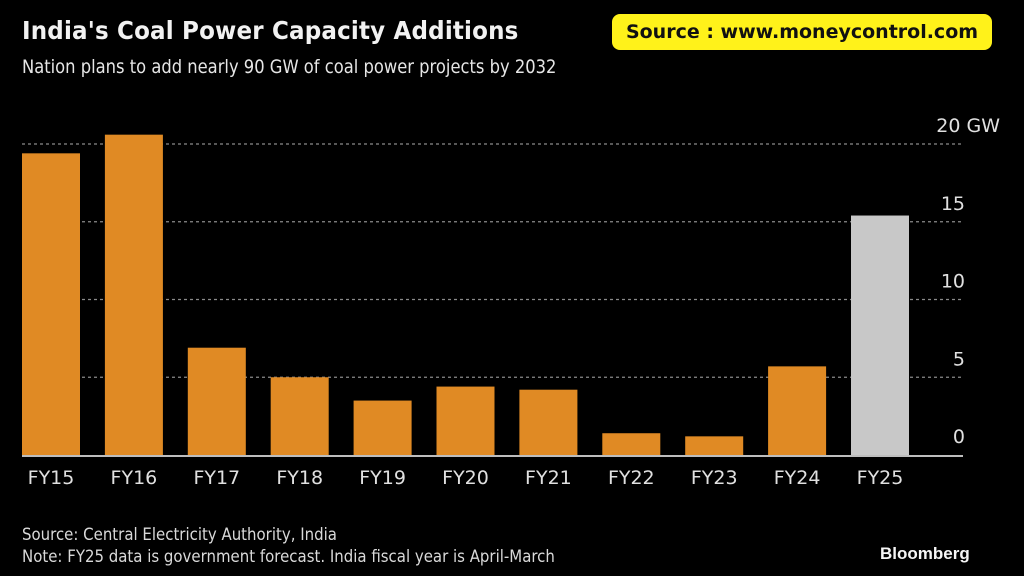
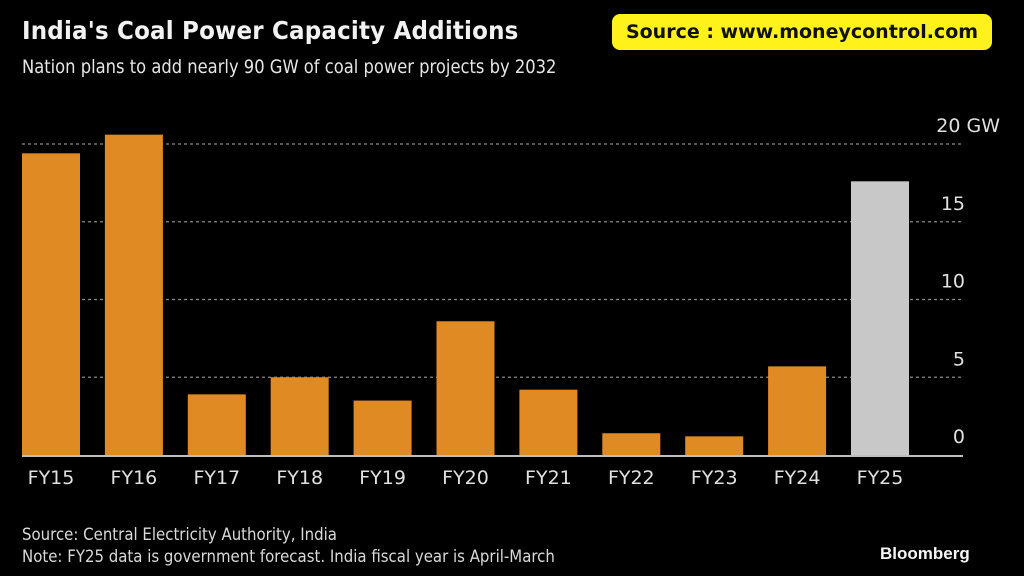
FY17: 6.9 -> 3.9
FY20: 4.4 -> 8.6
FY25: 15.4 -> 17.6
